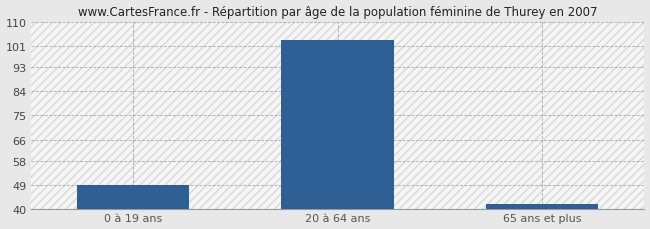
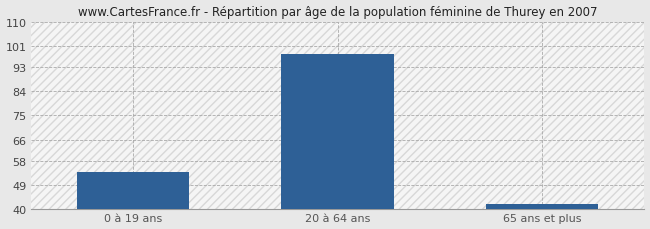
0 à 19 ans: 49 -> 54
20 à 64 ans: 103 -> 98
